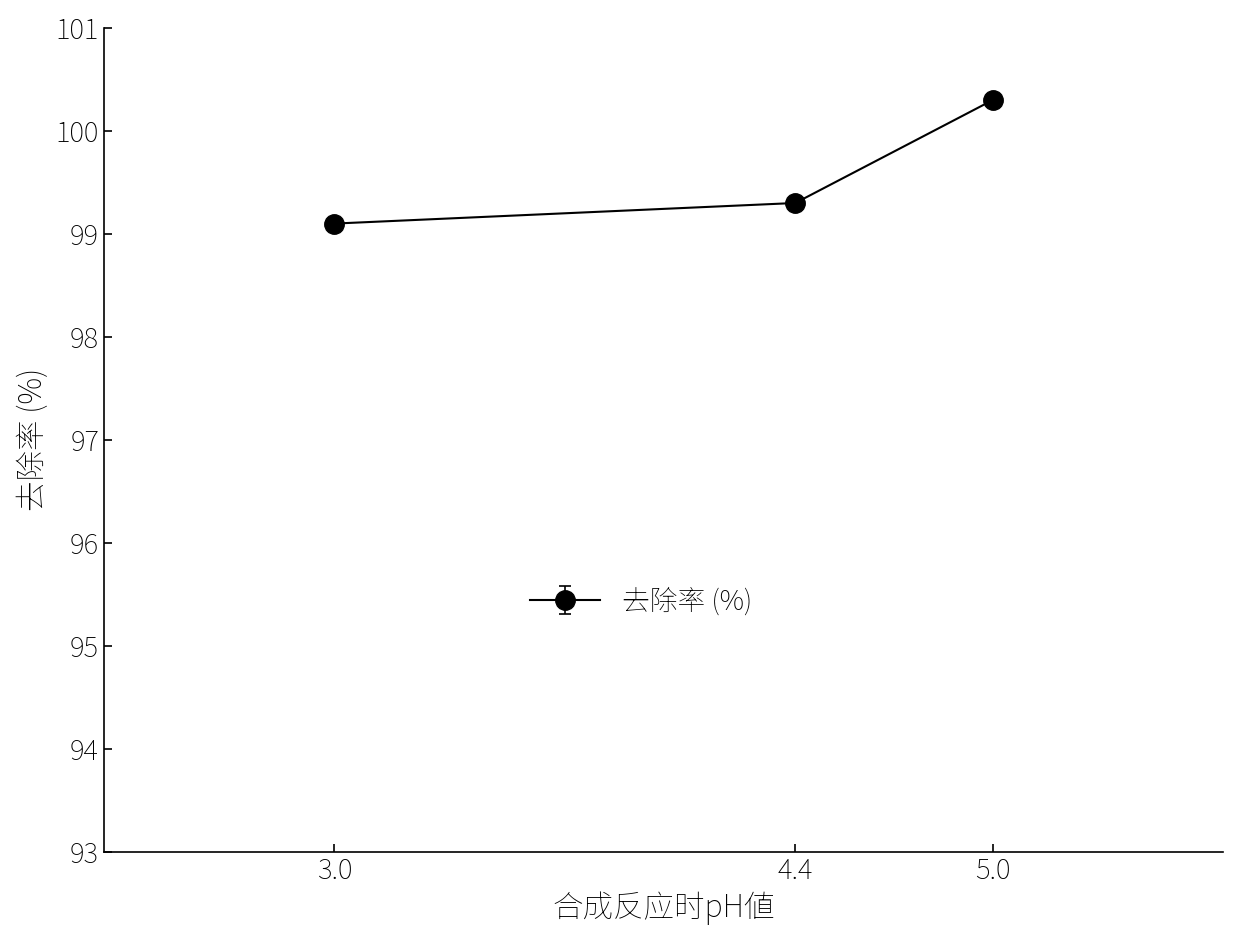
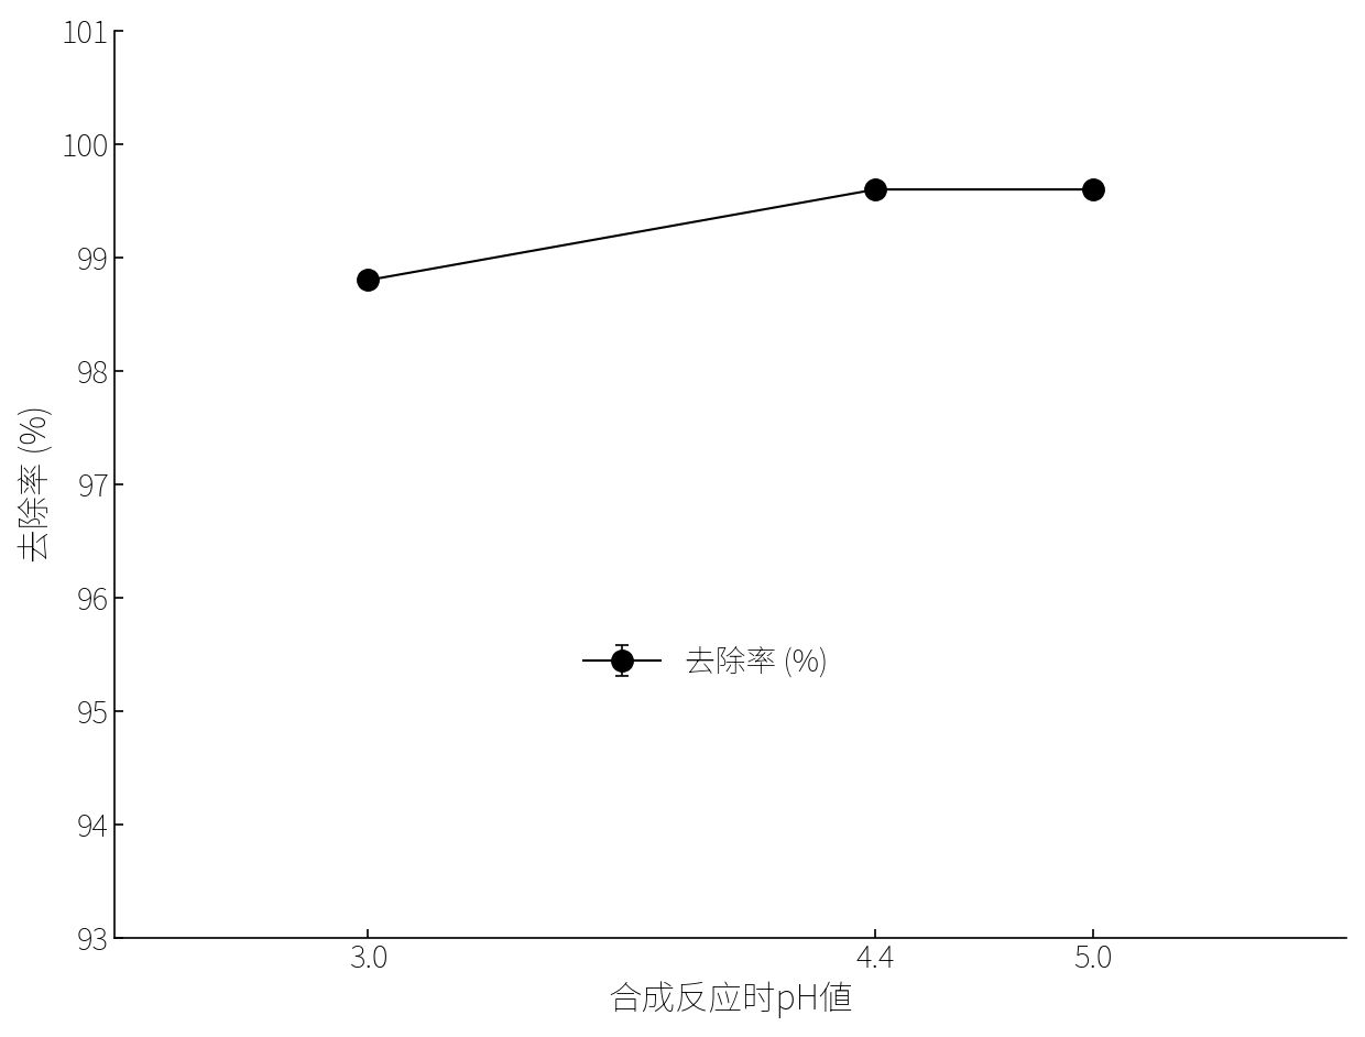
3.0: 99.1 -> 98.8
4.4: 99.3 -> 99.6
5.0: 100.3 -> 99.6
